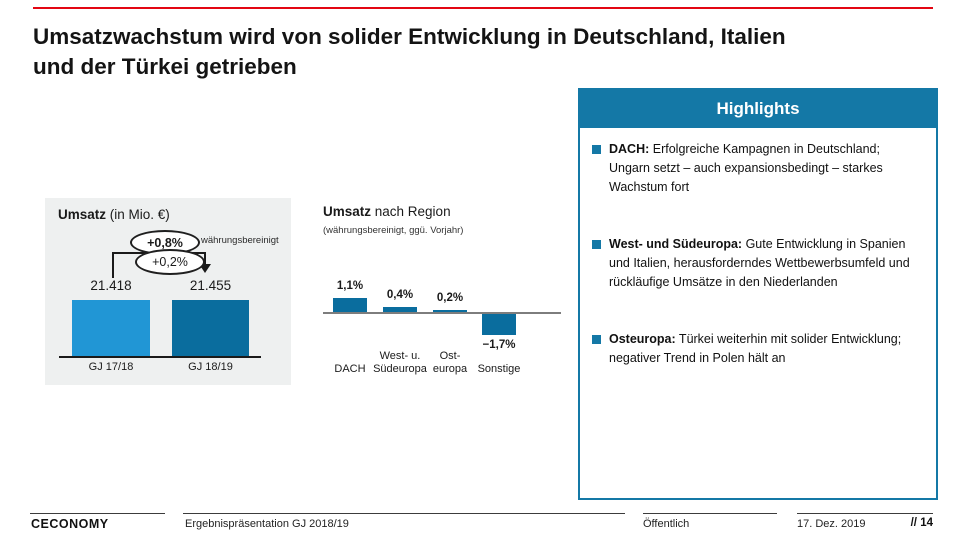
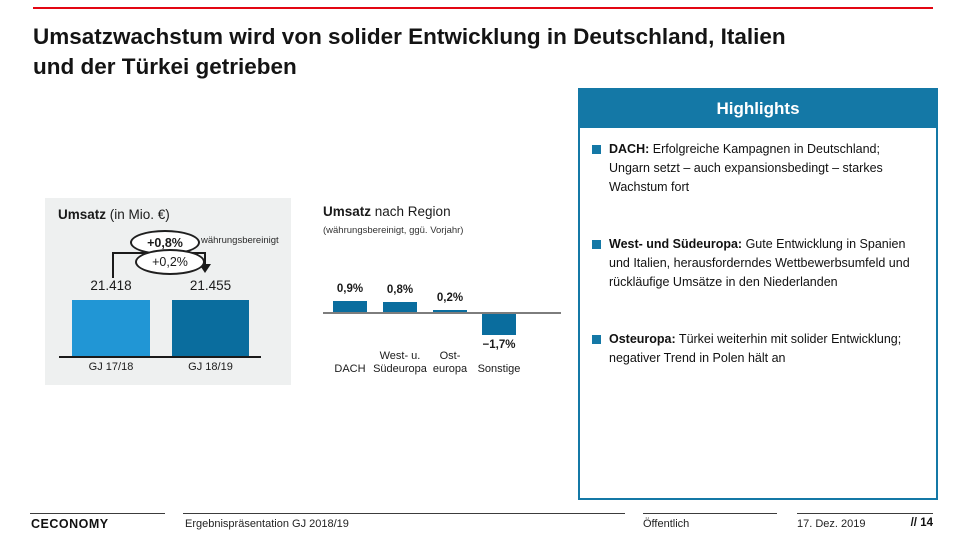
Umsatz nach Region/DACH: 1,1% -> 0,9%
Umsatz nach Region/West- u. Südeuropa: 0,4% -> 0,8%
